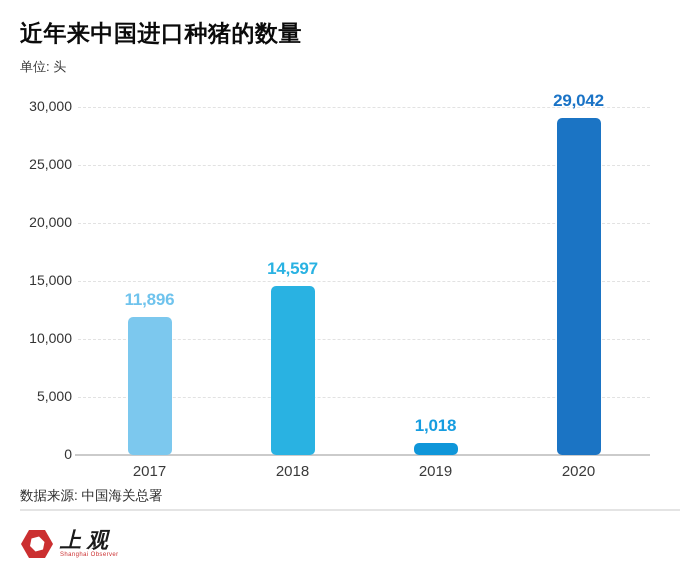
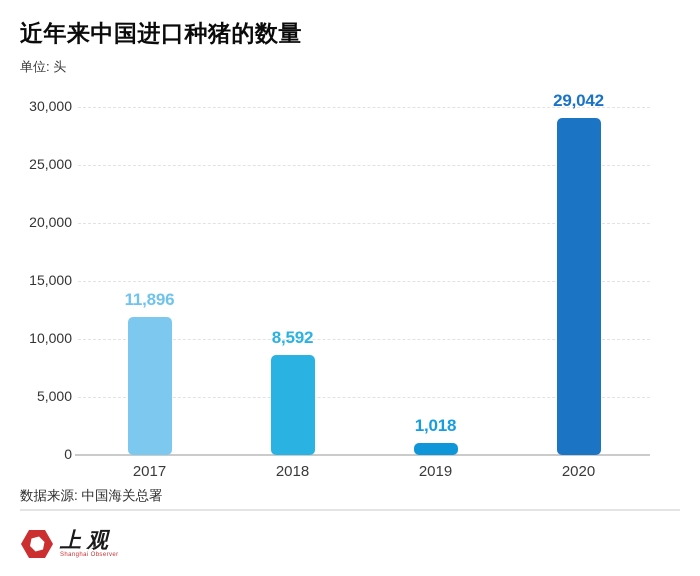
2018: 14,597 -> 8,592
